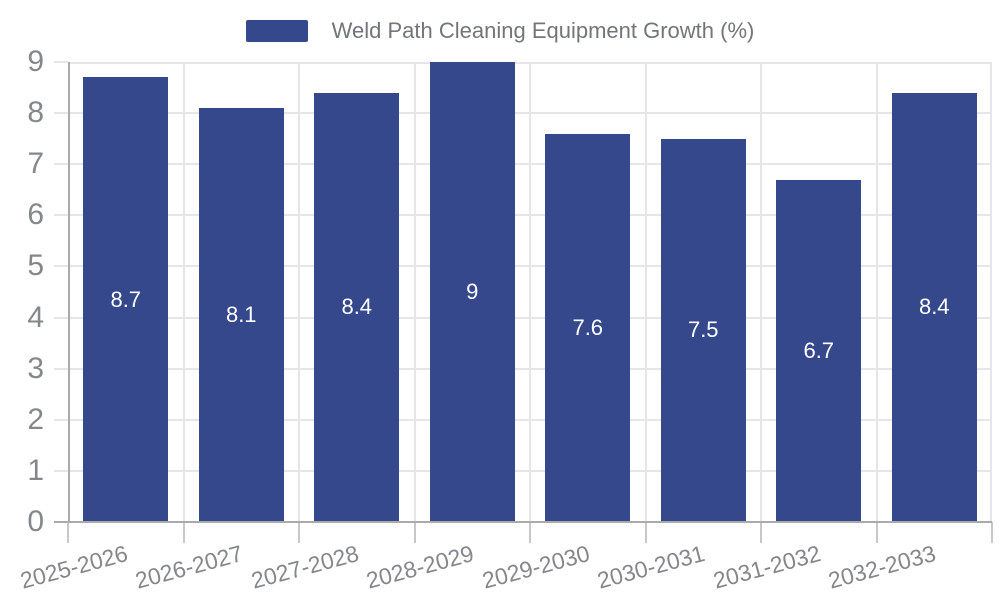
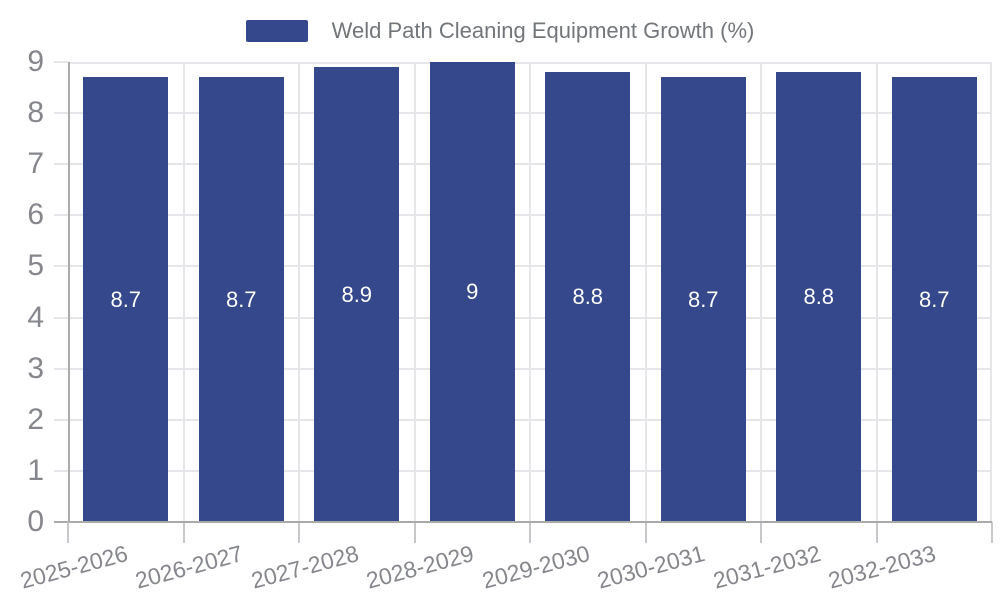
2026-2027: 8.1 -> 8.7
2027-2028: 8.4 -> 8.9
2029-2030: 7.6 -> 8.8
2030-2031: 7.5 -> 8.7
2031-2032: 6.7 -> 8.8
2032-2033: 8.4 -> 8.7
